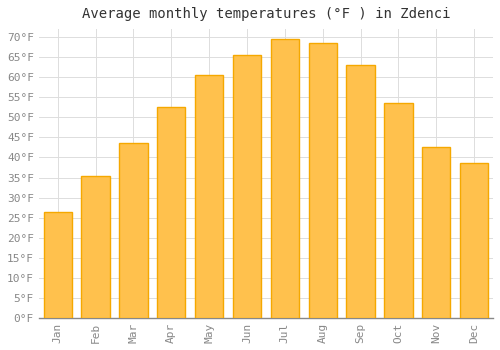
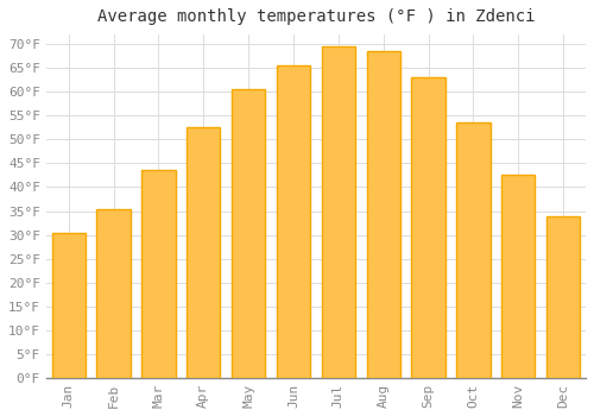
Jan: 26.5°F -> 30.5°F
Dec: 38.5°F -> 34.0°F
